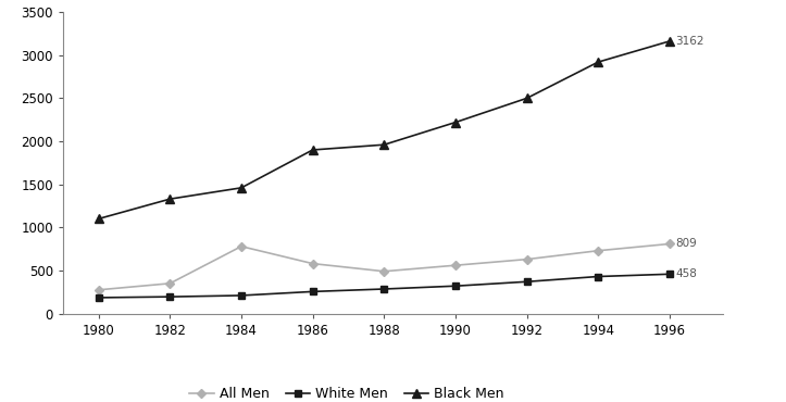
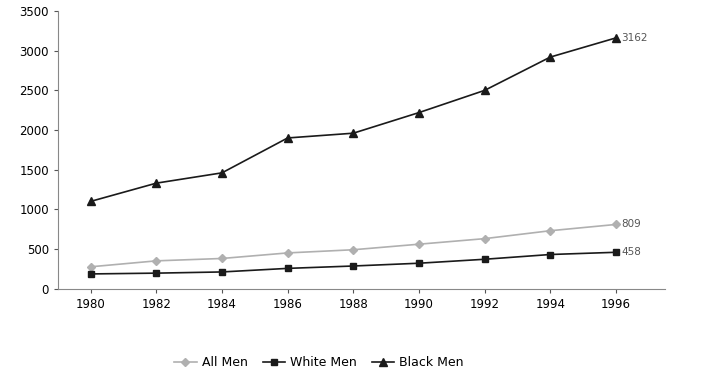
All Men/1984: 780 -> 380
All Men/1986: 580 -> 450
